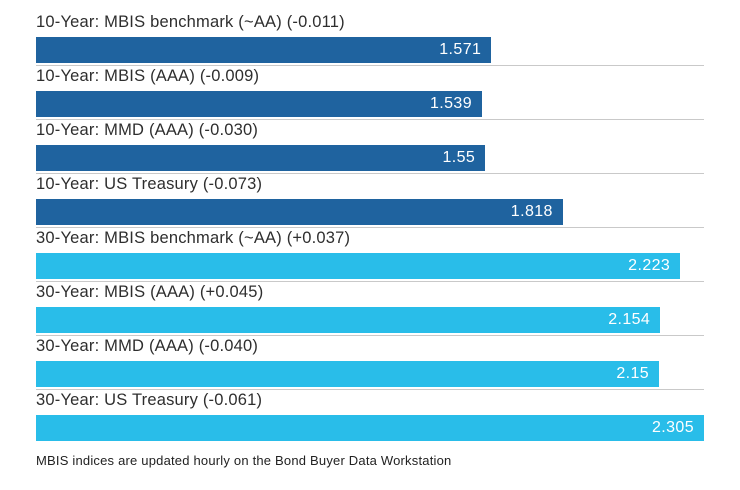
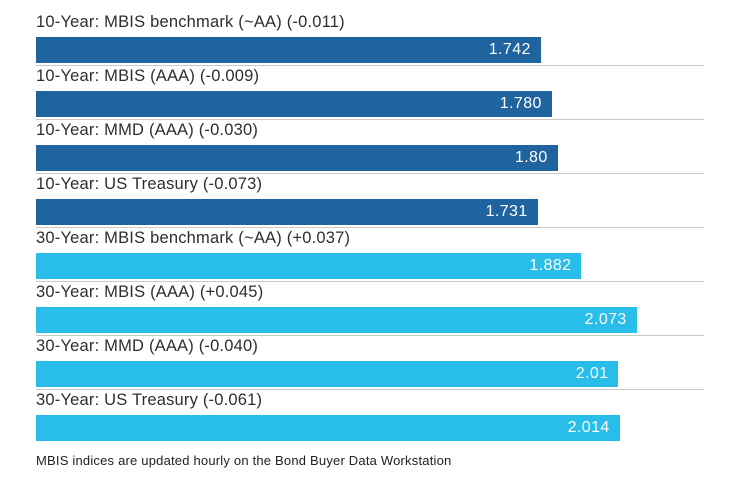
10-Year: MBIS benchmark (~AA) (-0.011): 1.571 -> 1.742
10-Year: MBIS (AAA) (-0.009): 1.539 -> 1.780
10-Year: MMD (AAA) (-0.030): 1.55 -> 1.80
10-Year: US Treasury (-0.073): 1.818 -> 1.731
30-Year: MBIS benchmark (~AA) (+0.037): 2.223 -> 1.882
30-Year: MBIS (AAA) (+0.045): 2.154 -> 2.073
30-Year: MMD (AAA) (-0.040): 2.15 -> 2.01
30-Year: US Treasury (-0.061): 2.305 -> 2.014
